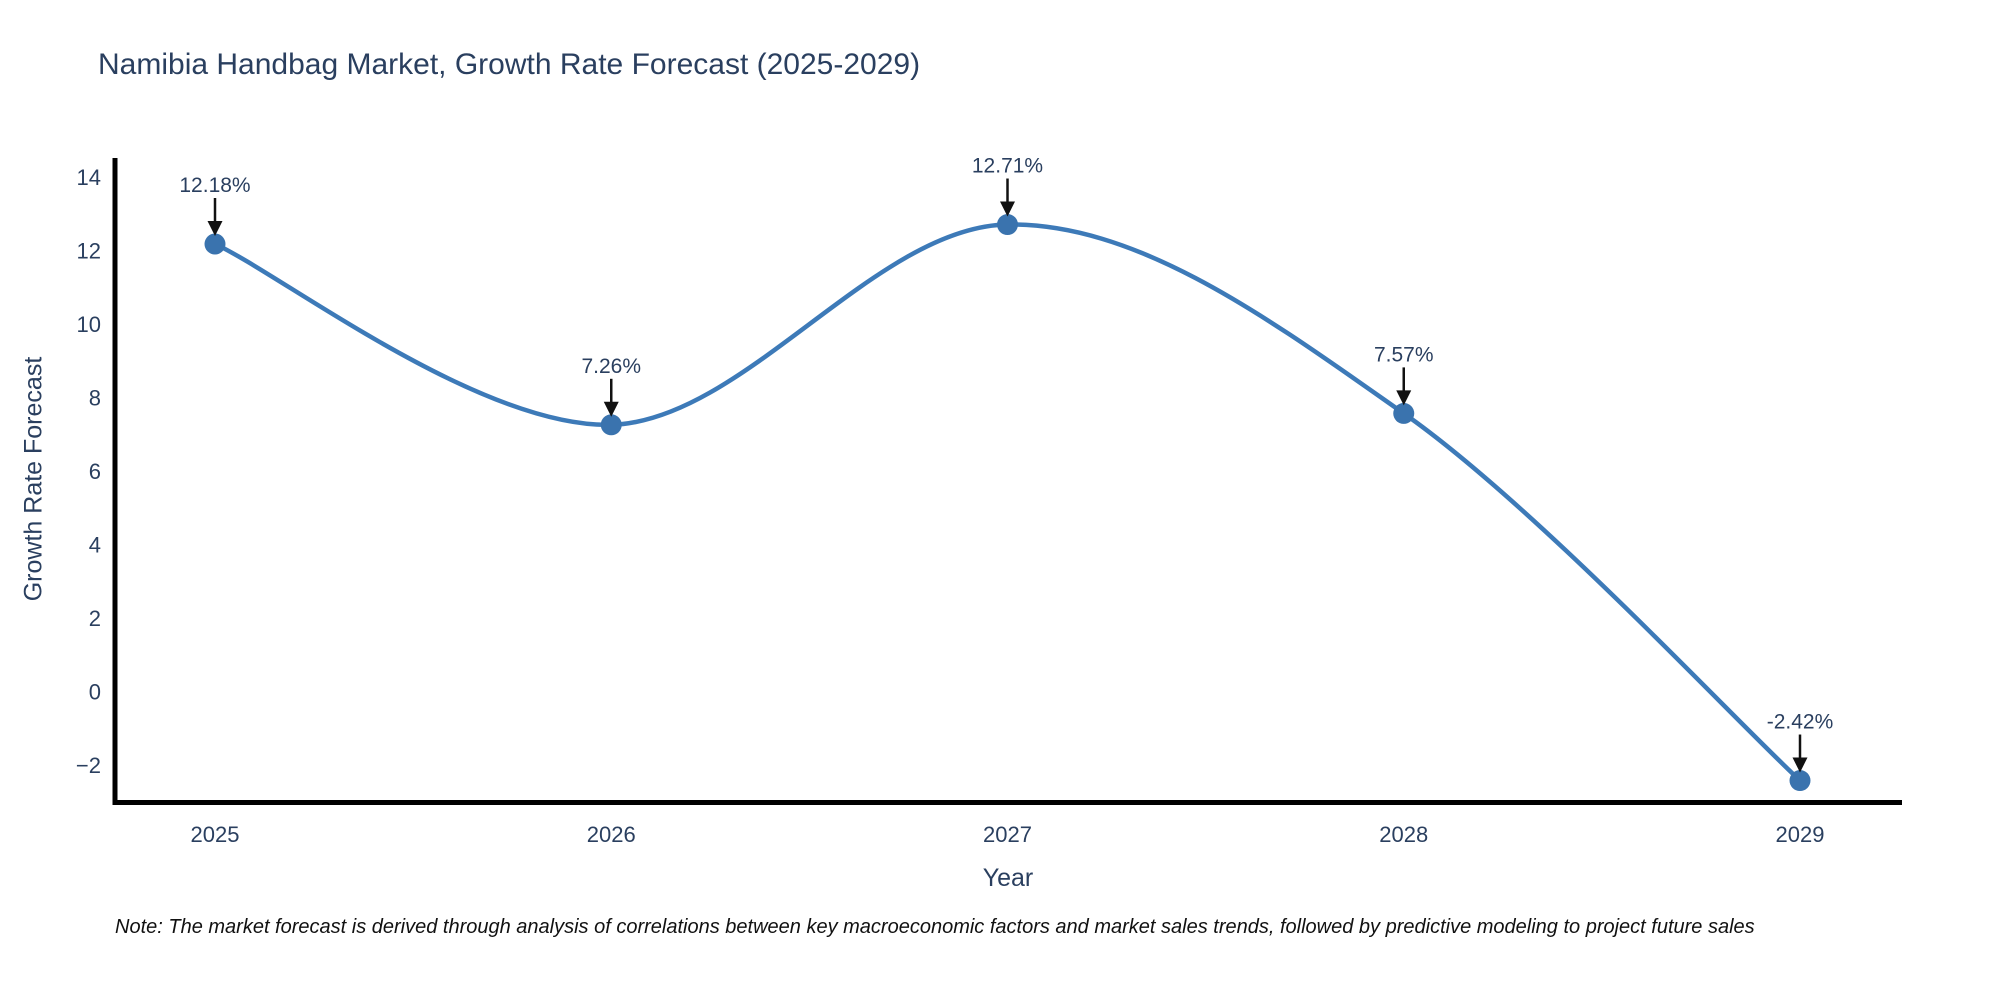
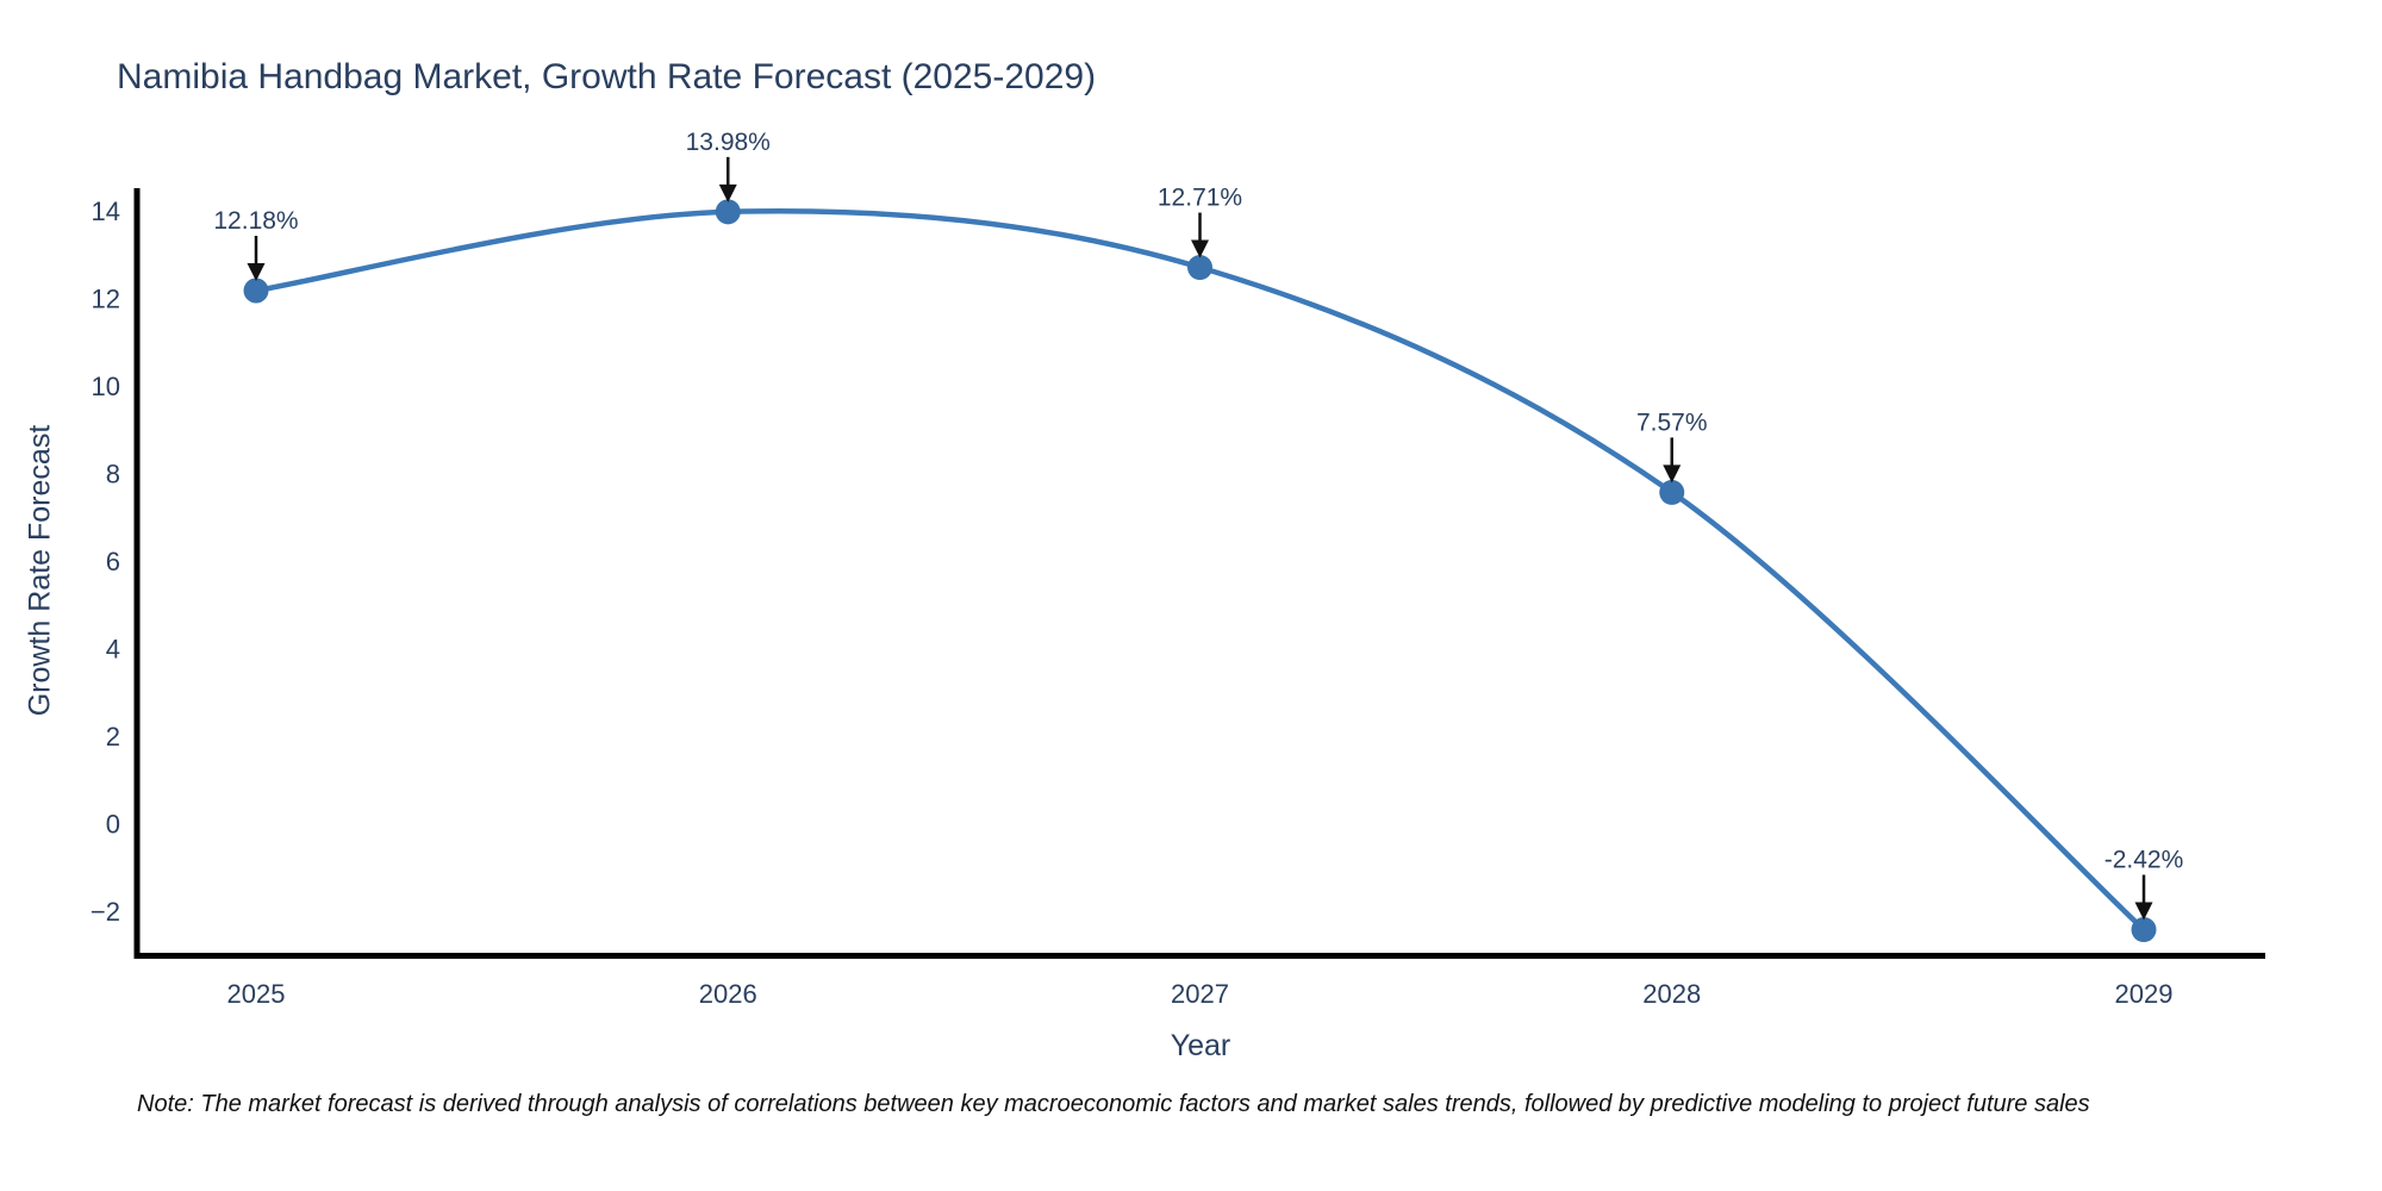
2026: 7.26% -> 13.98%
